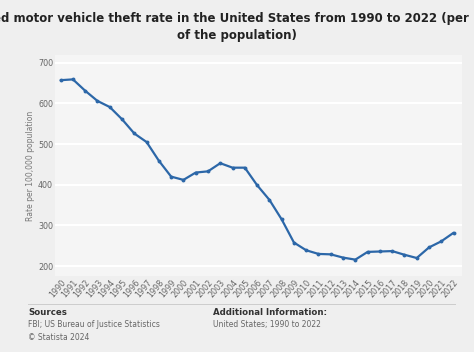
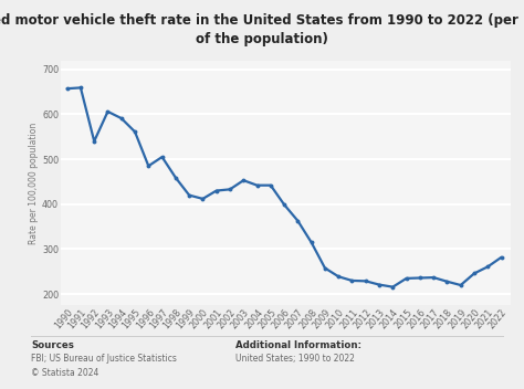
1992: 631 -> 540
1996: 526 -> 485
